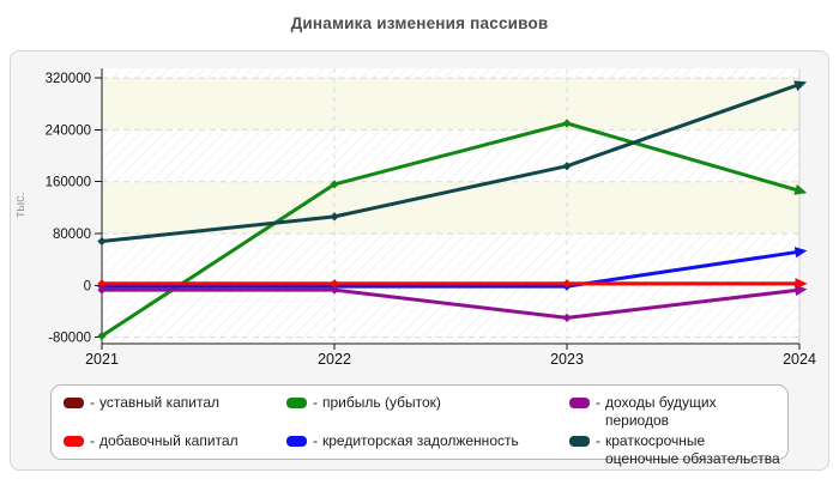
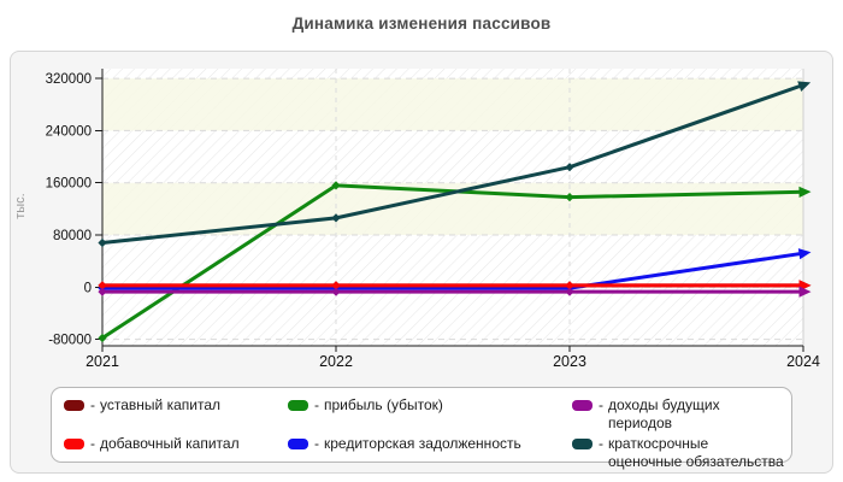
прибыль (убыток)/2023: 250000 -> 140000
доходы будущих периодов/2023: -50000 -> -10000
